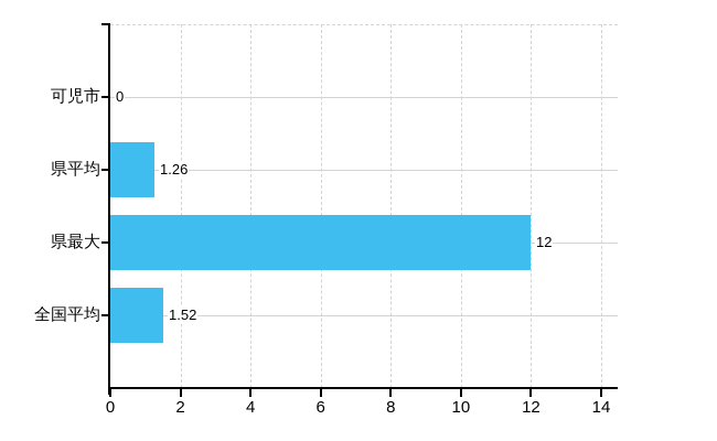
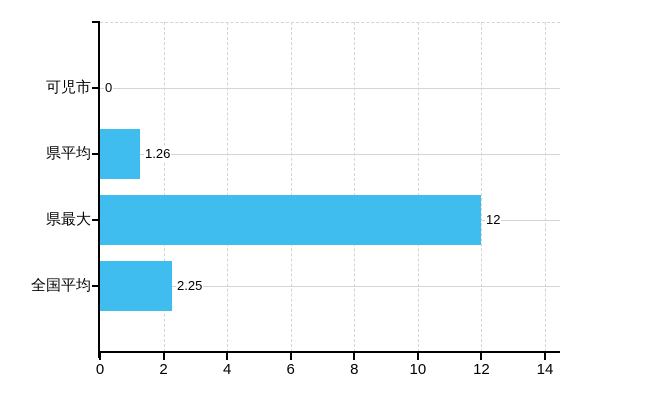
全国平均: 1.52 -> 2.25
